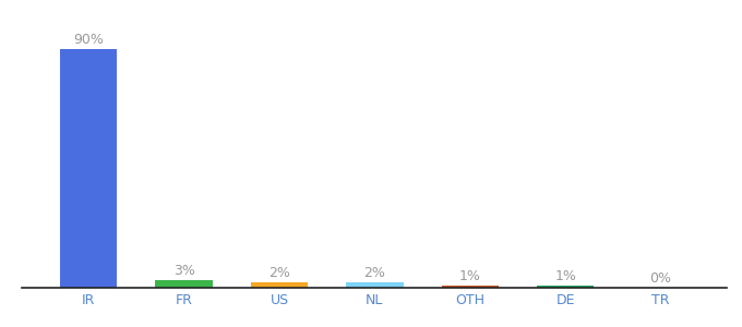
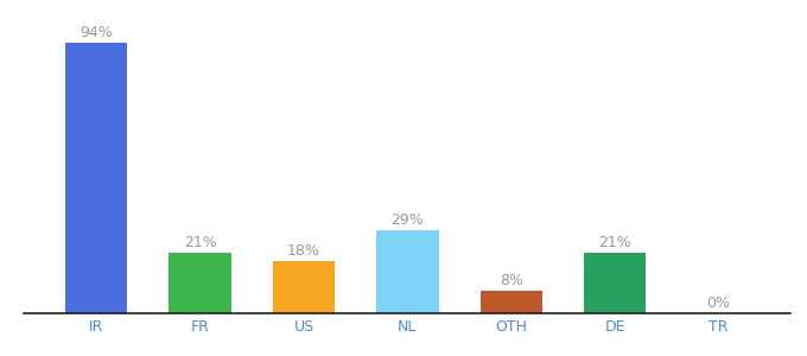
IR: 90% -> 94%
FR: 3% -> 21%
US: 2% -> 18%
NL: 2% -> 29%
OTH: 1% -> 8%
DE: 1% -> 21%
